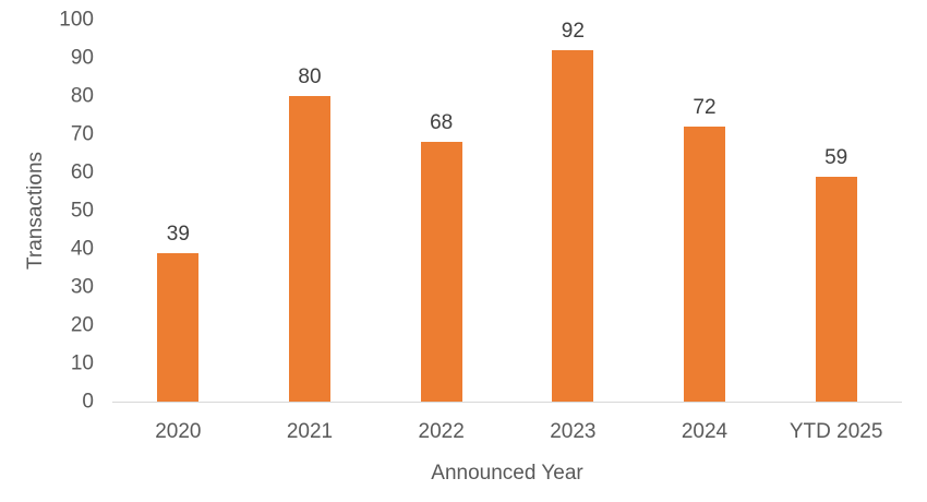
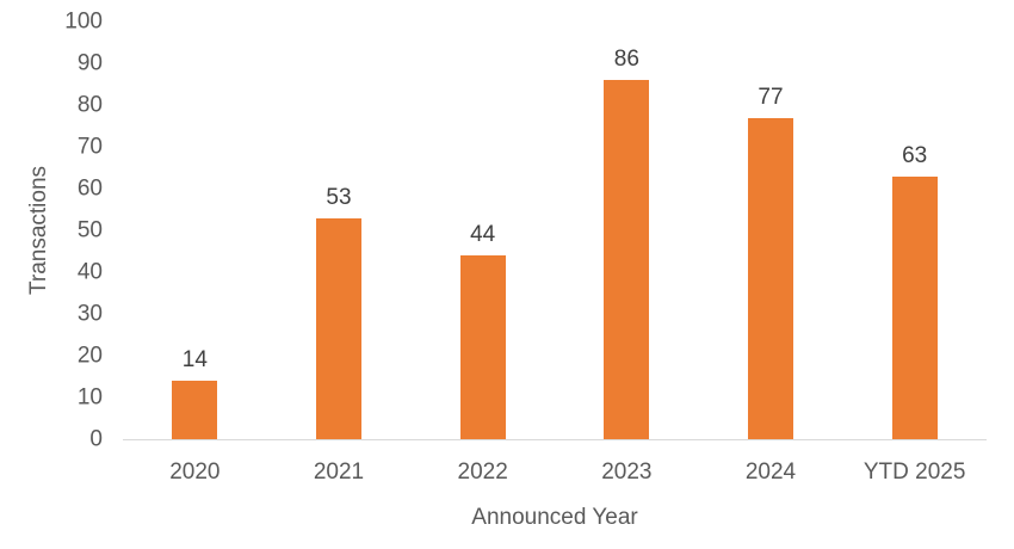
2020: 39 -> 14
2021: 80 -> 53
2022: 68 -> 44
2023: 92 -> 86
2024: 72 -> 77
YTD 2025: 59 -> 63
